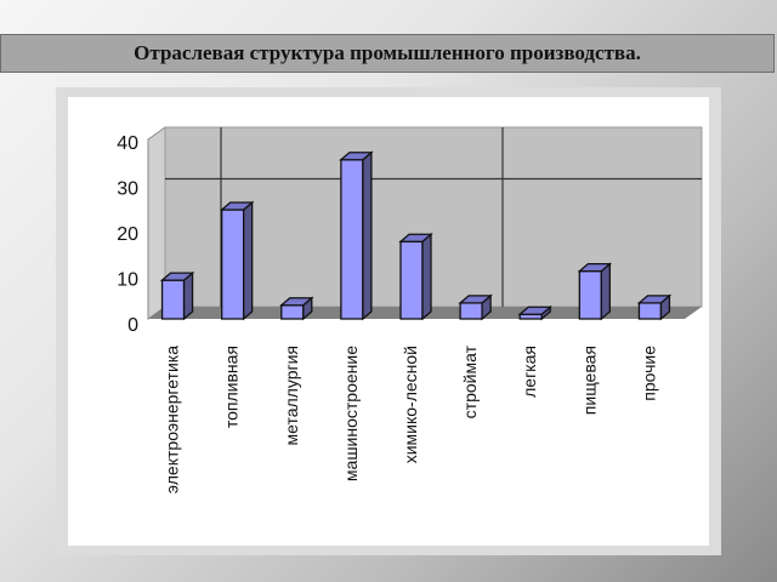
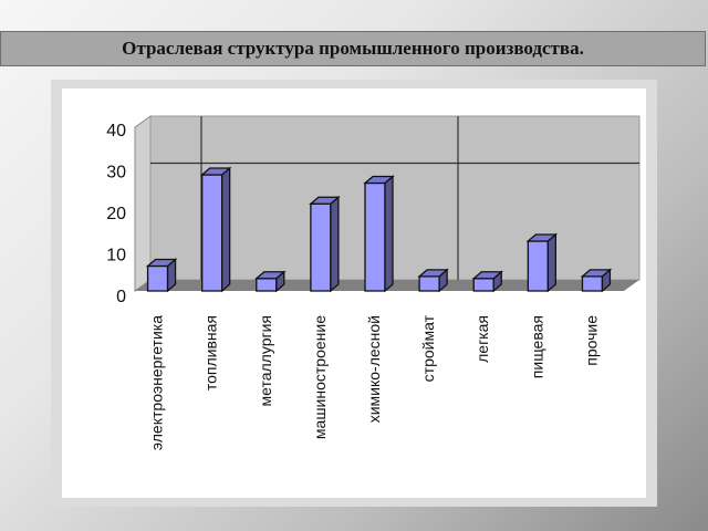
электроэнергетика: 8 -> 6
топливная: 24 -> 28
машиностроение: 35 -> 21
химико-лесной: 17 -> 26
легкая: 1 -> 3
пищевая: 10 -> 12
